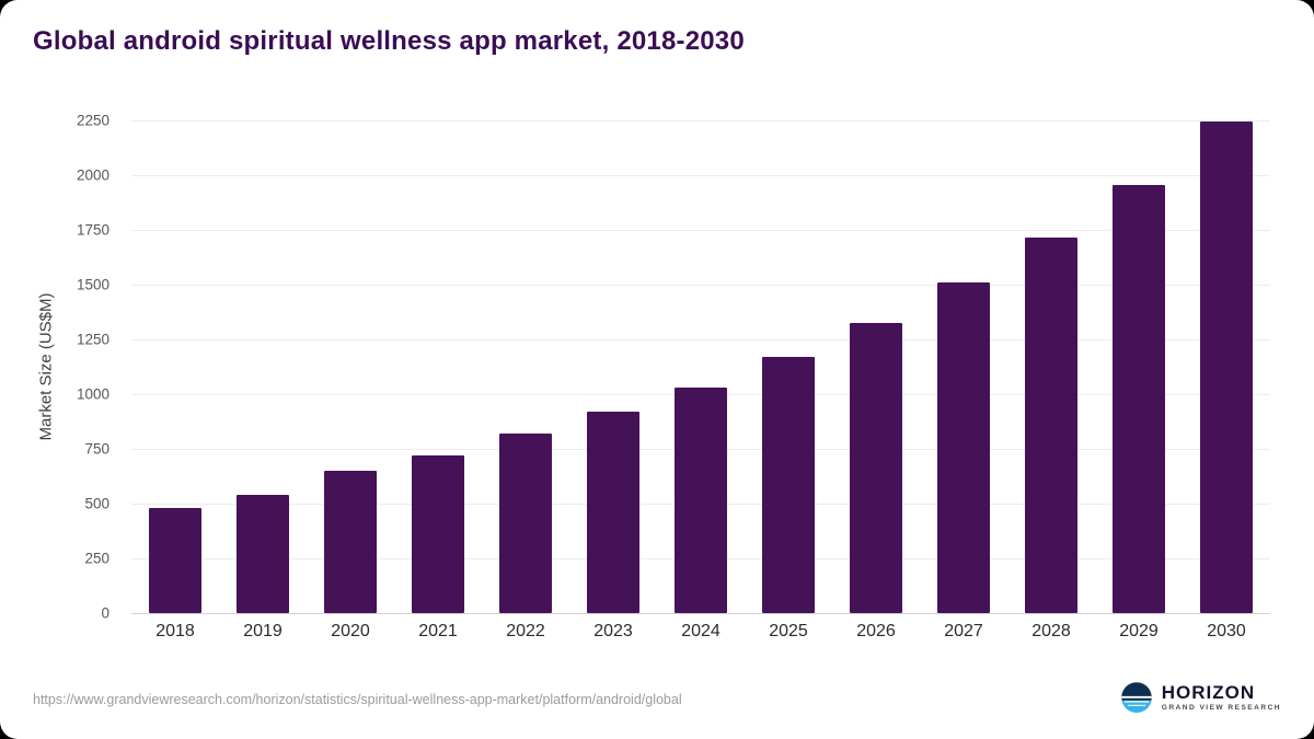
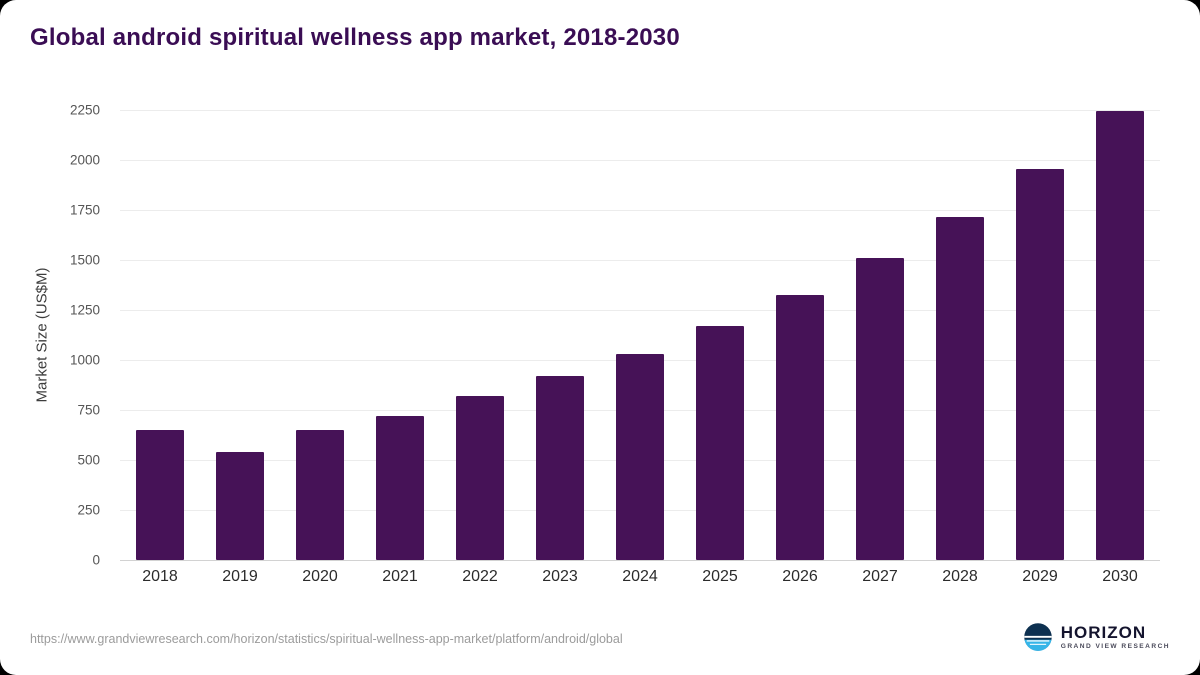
2018: 480 -> 650
